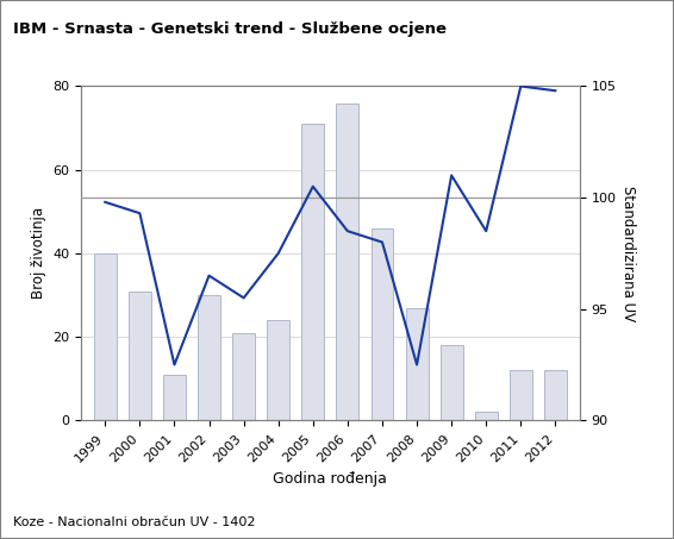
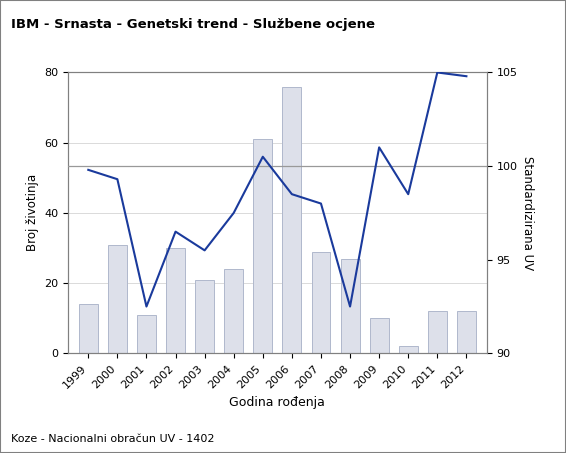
Broj životinja/1999: 40 -> 14
Broj životinja/2005: 71 -> 61
Broj životinja/2007: 46 -> 29
Broj životinja/2009: 18 -> 10
